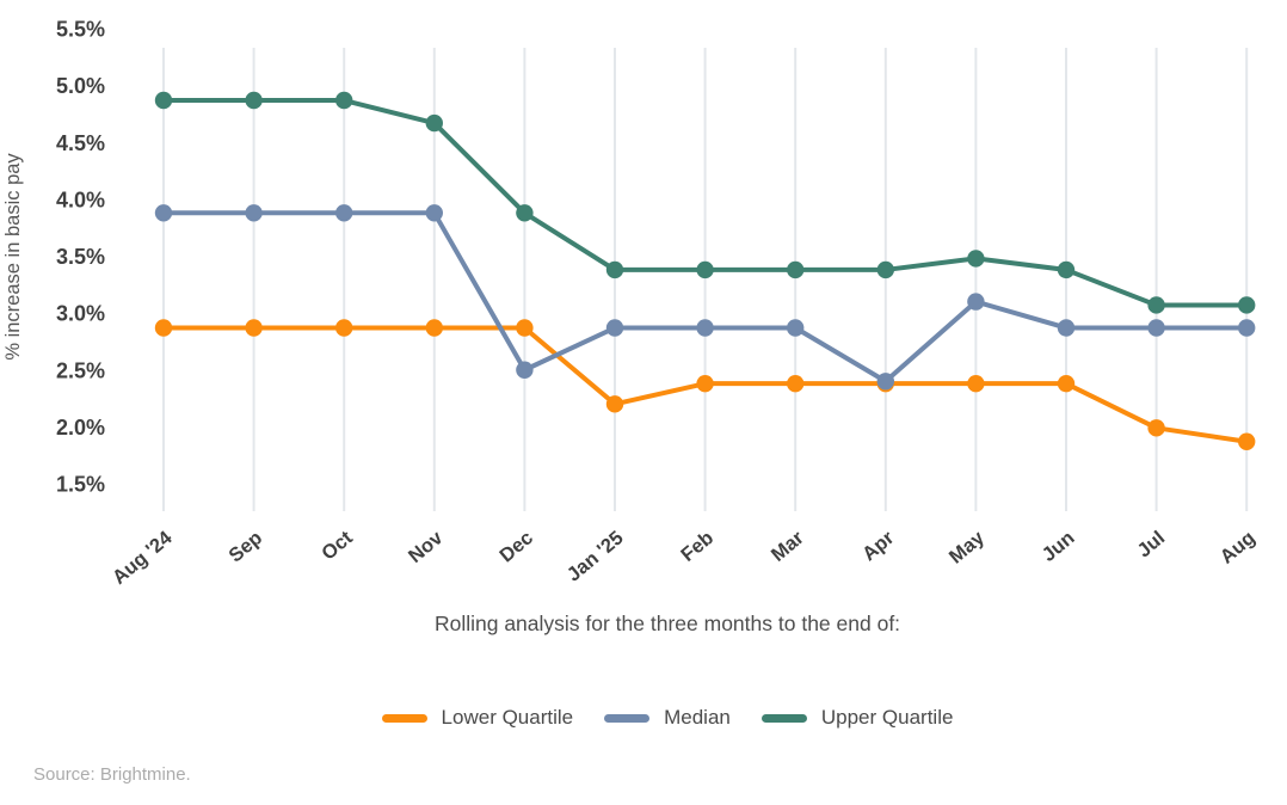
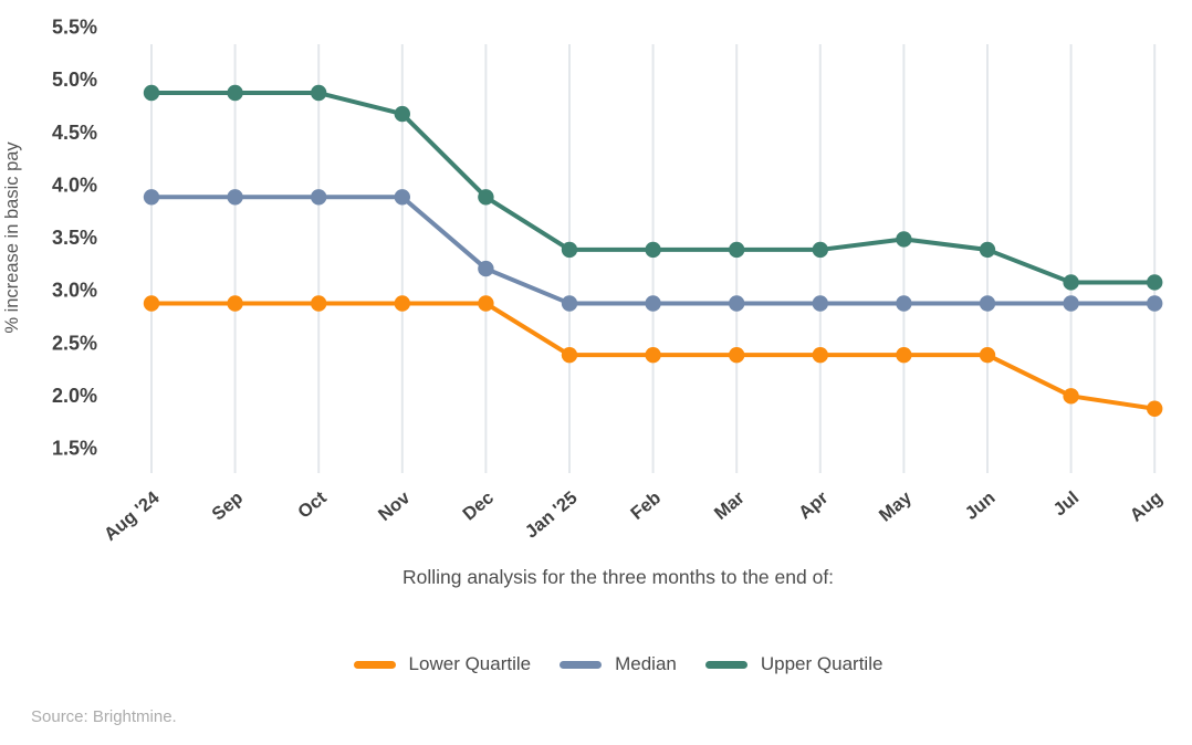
Median/Dec: 2.5% -> 3.2%
Lower Quartile/Jan '25: 2.2% -> 2.4%
Median/Apr: 2.4% -> 2.9%
Median/May: 3.1% -> 2.9%
